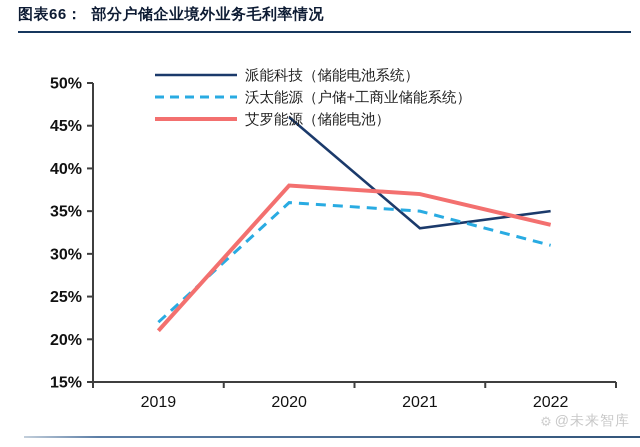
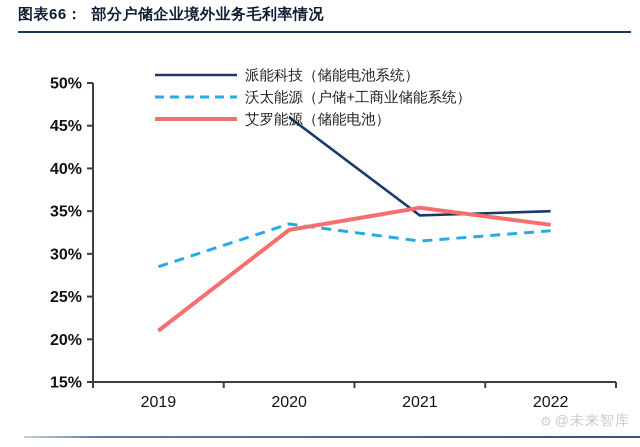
沃太能源（户储+工商业储能系统）/2019: 22% -> 28%
沃太能源（户储+工商业储能系统）/2020: 36% -> 34%
艾罗能源（储能电池）/2020: 38% -> 33%
派能科技（储能电池系统）/2021: 33% -> 34%
沃太能源（户储+工商业储能系统）/2021: 35% -> 32%
艾罗能源（储能电池）/2021: 37% -> 35%
沃太能源（户储+工商业储能系统）/2022: 31% -> 33%
